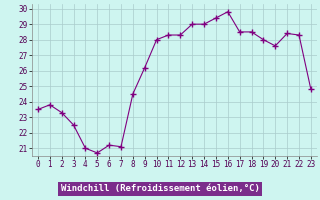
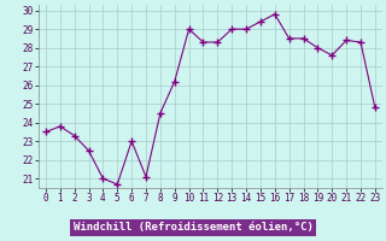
6: 21.2 -> 23.0
10: 28.0 -> 29.0
